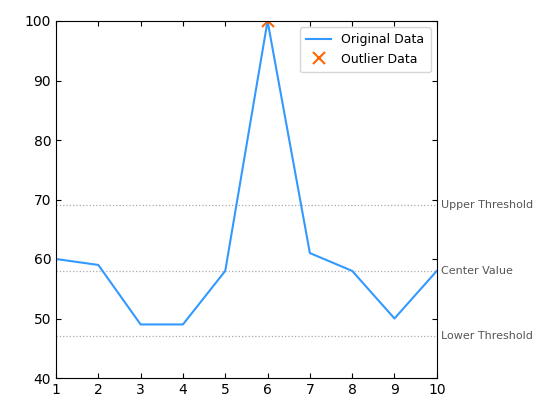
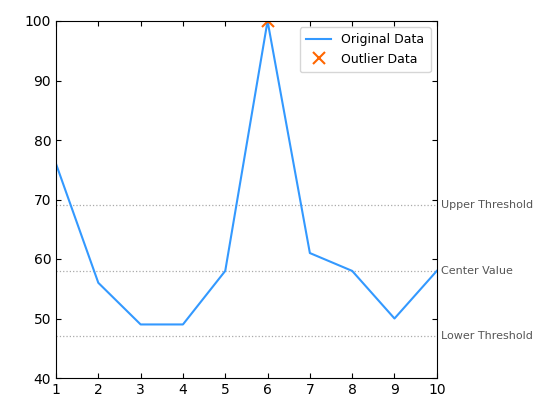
1: 60 -> 76
2: 59 -> 56
